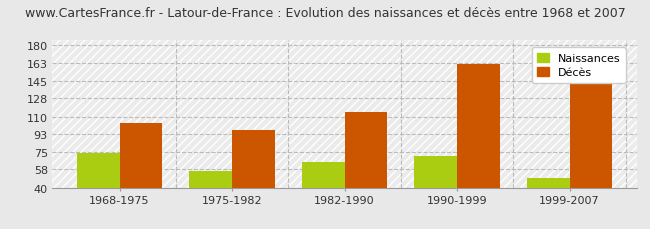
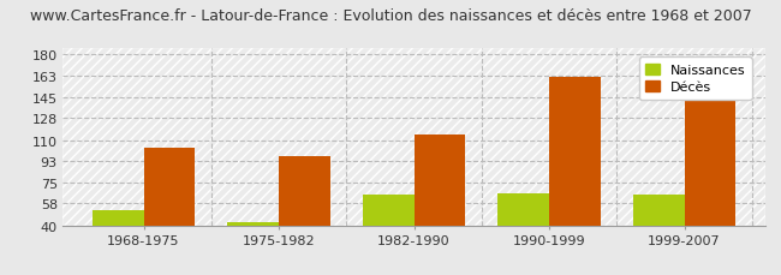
Naissances/1968-1975: 74 -> 52
Naissances/1975-1982: 56 -> 43
Naissances/1990-1999: 71 -> 66
Naissances/1999-2007: 49 -> 65
